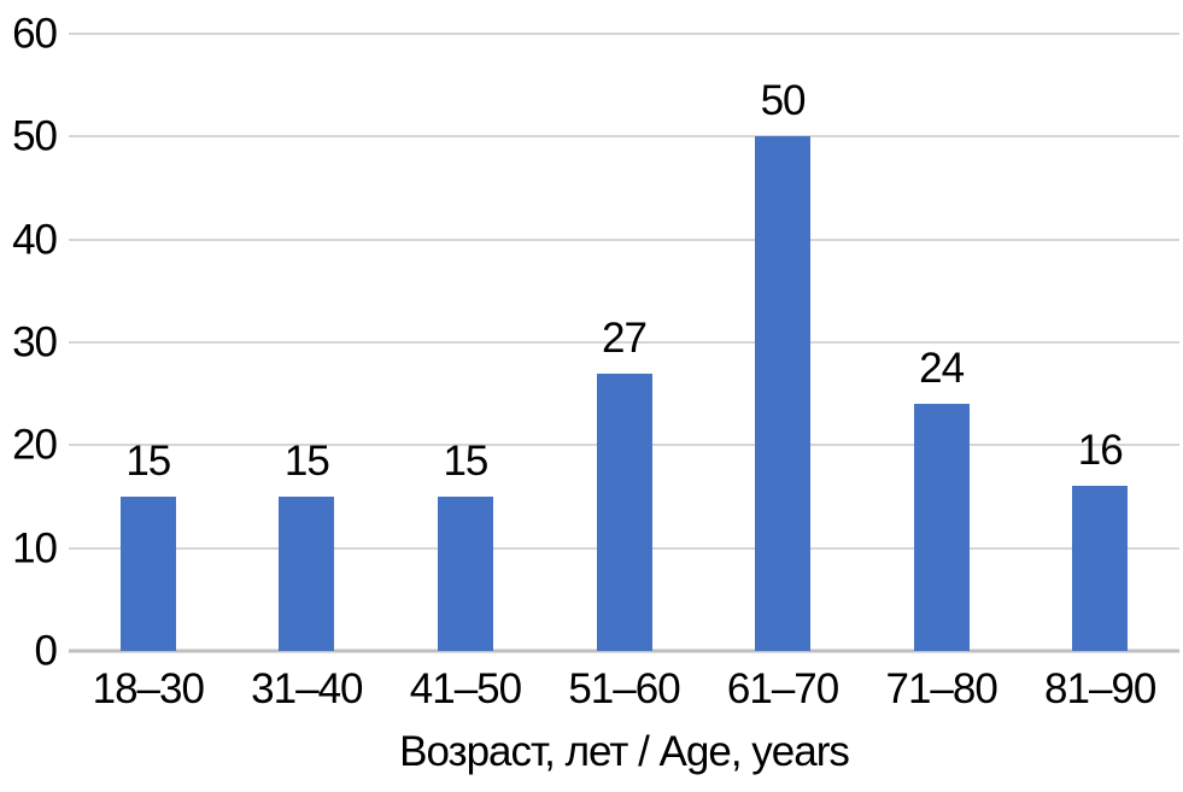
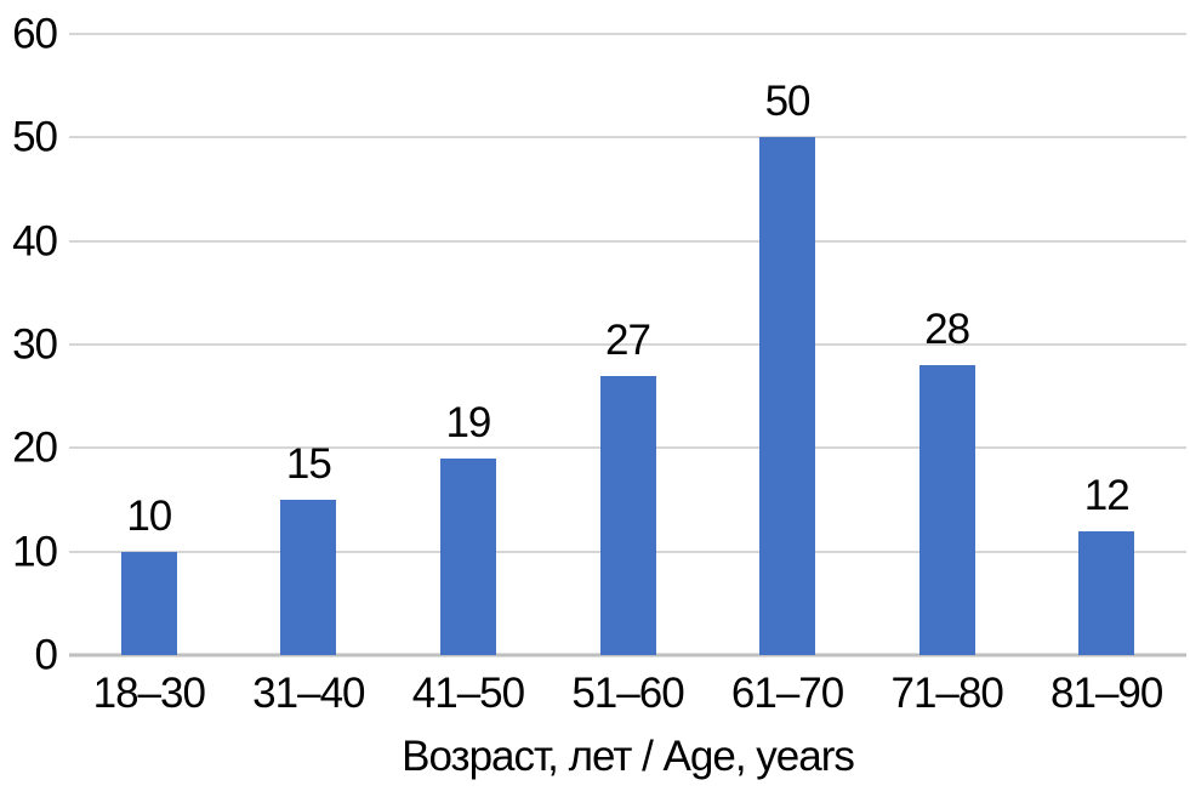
18–30: 15 -> 10
41–50: 15 -> 19
71–80: 24 -> 28
81–90: 16 -> 12
